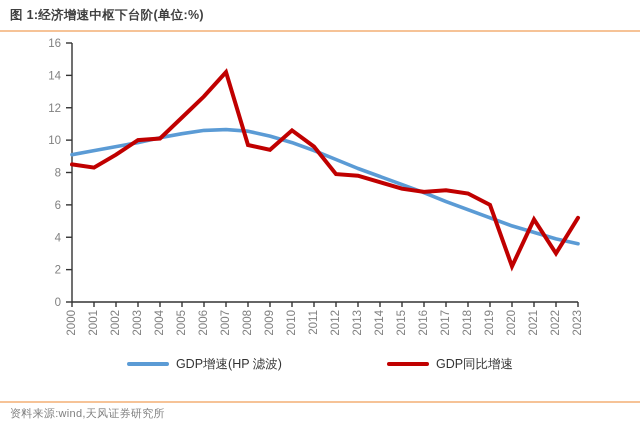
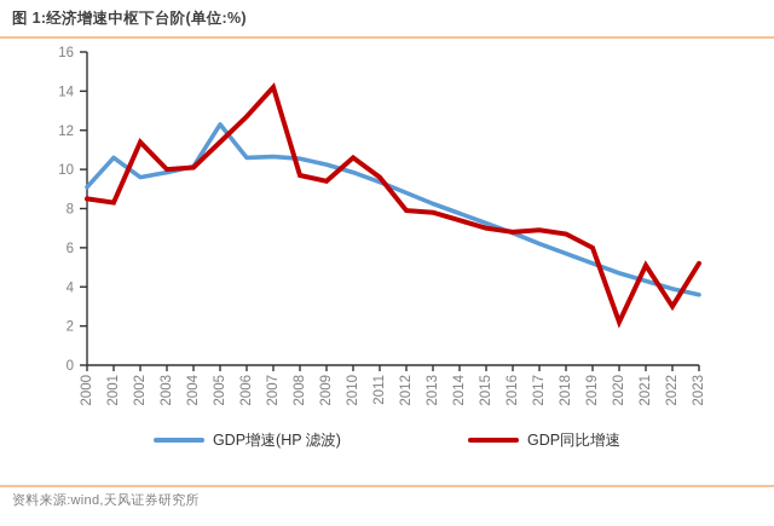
GDP增速(HP 滤波)/2001: 9.3 -> 10.6
GDP同比增速/2002: 9.1 -> 11.4
GDP增速(HP 滤波)/2005: 10.4 -> 12.3
